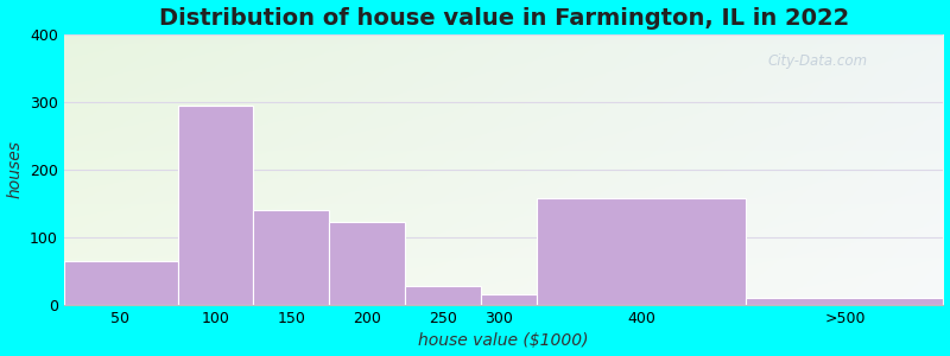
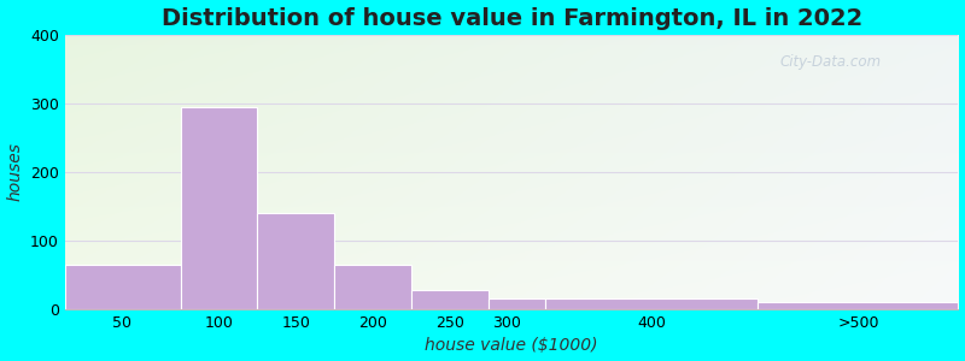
200: 122 -> 65
400: 158 -> 15
